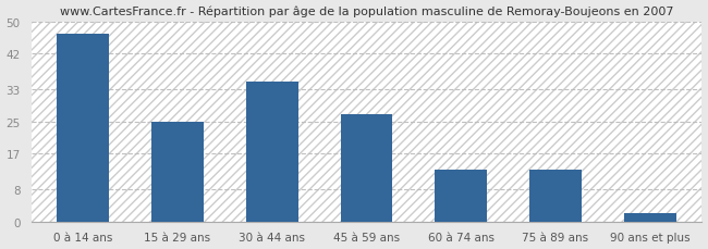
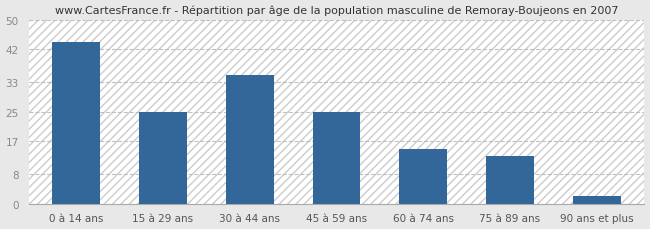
0 à 14 ans: 47 -> 44
45 à 59 ans: 27 -> 25
60 à 74 ans: 13 -> 15
